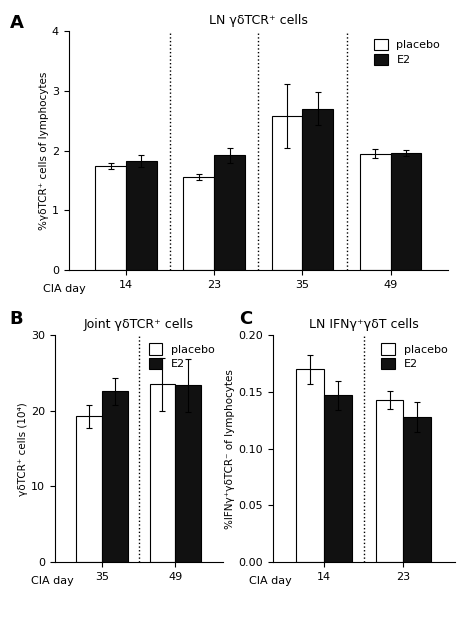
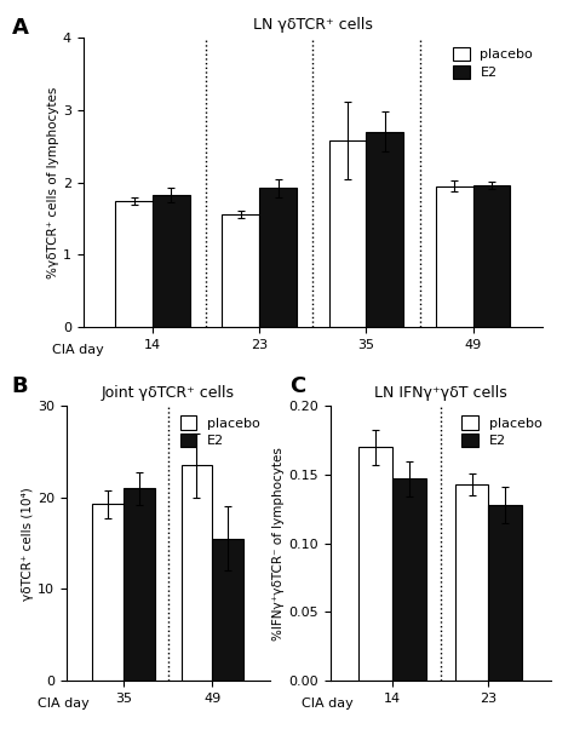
Joint γδTCR⁺ cells/E2/35: 22.6 -> 21.0
Joint γδTCR⁺ cells/E2/49: 23.4 -> 15.5
